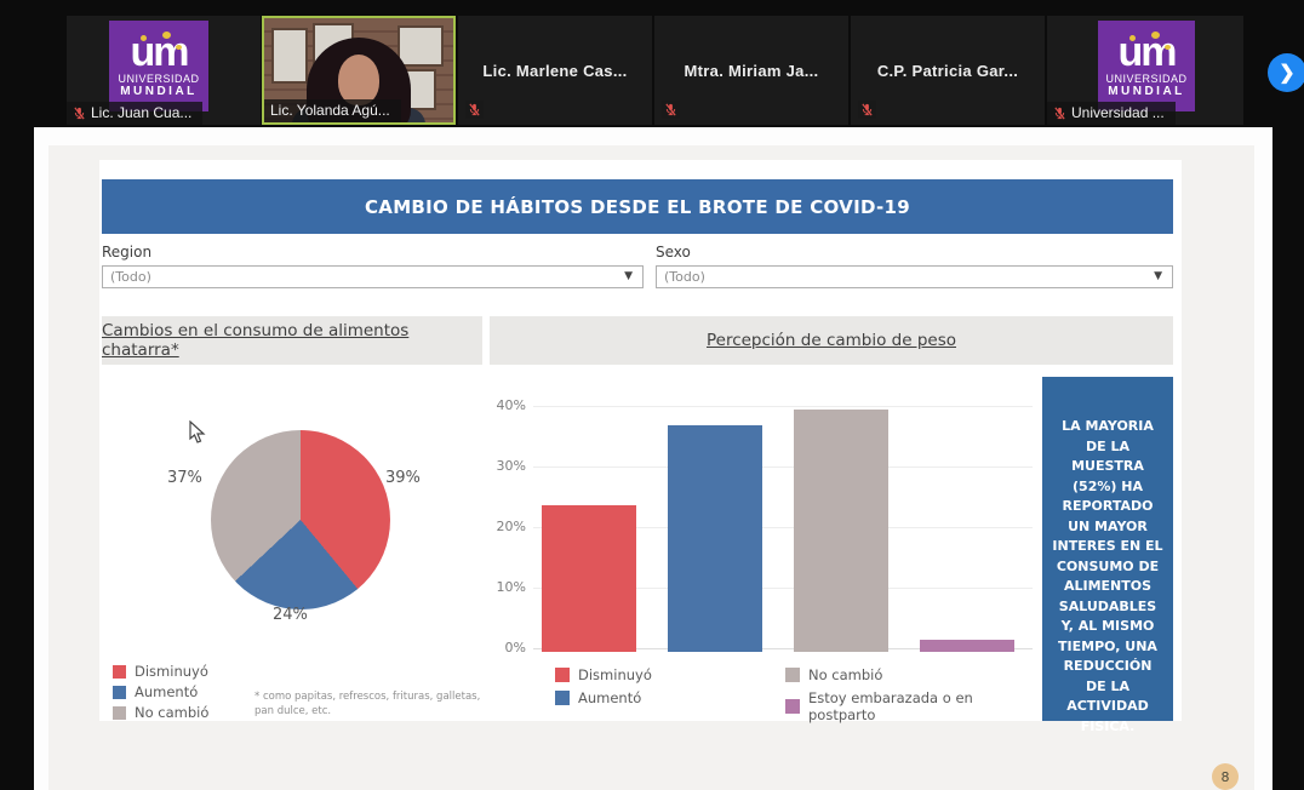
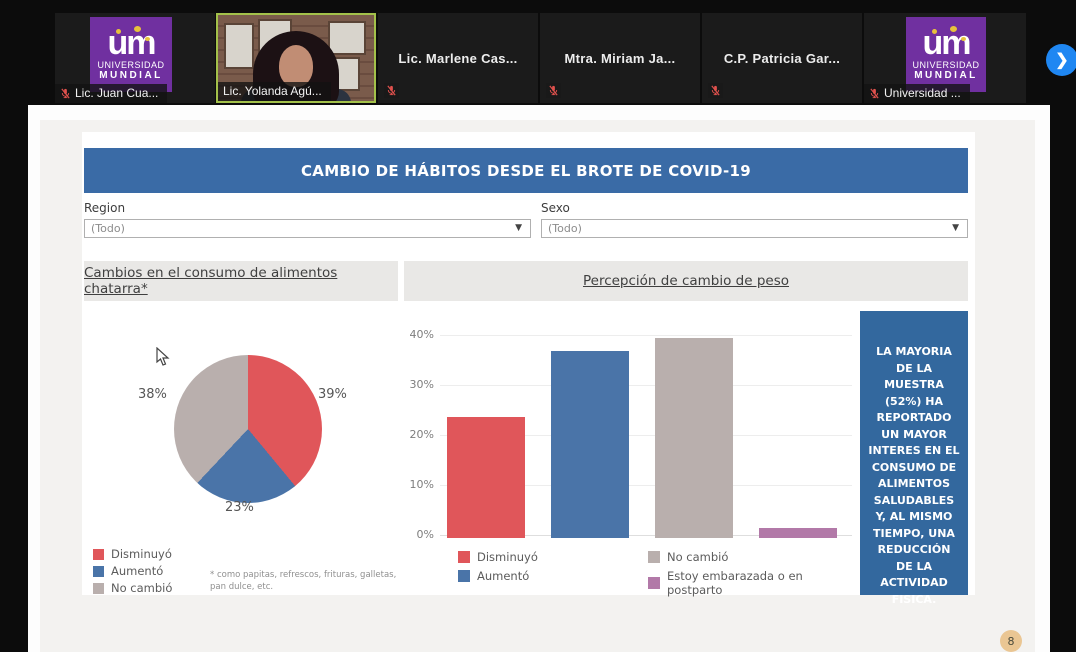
Cambios en el consumo de alimentos chatarra*/Aumentó: 24% -> 23%
Cambios en el consumo de alimentos chatarra*/No cambió: 37% -> 38%
